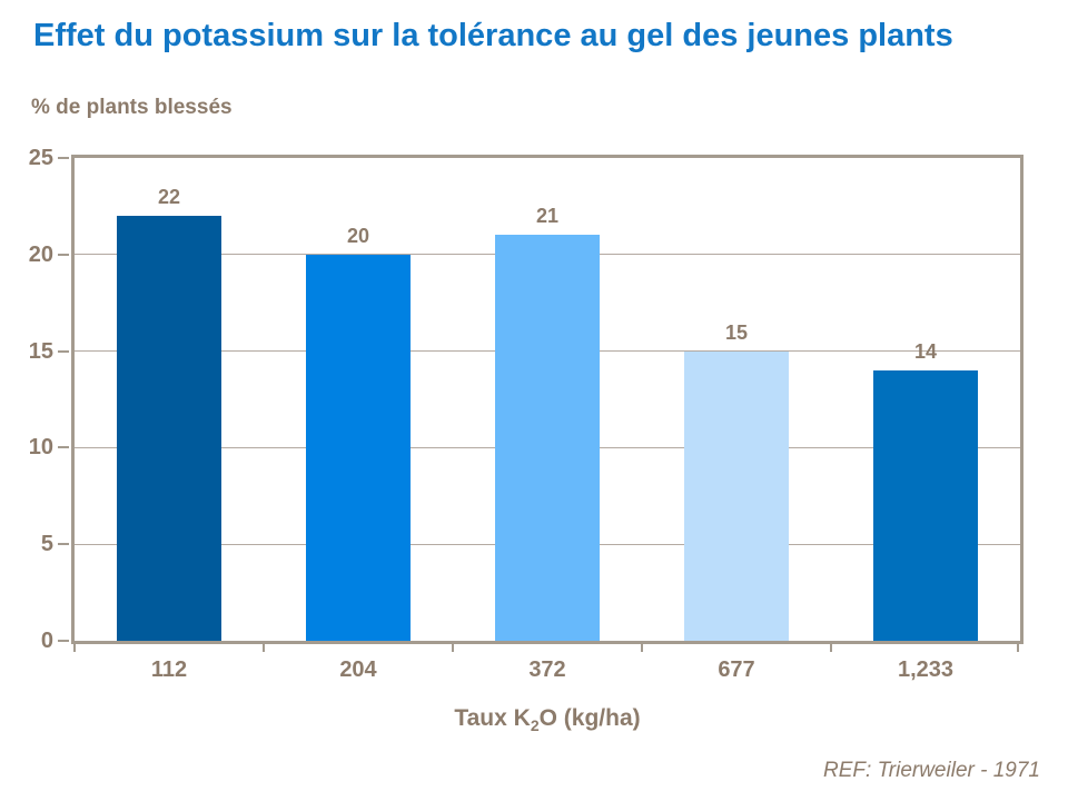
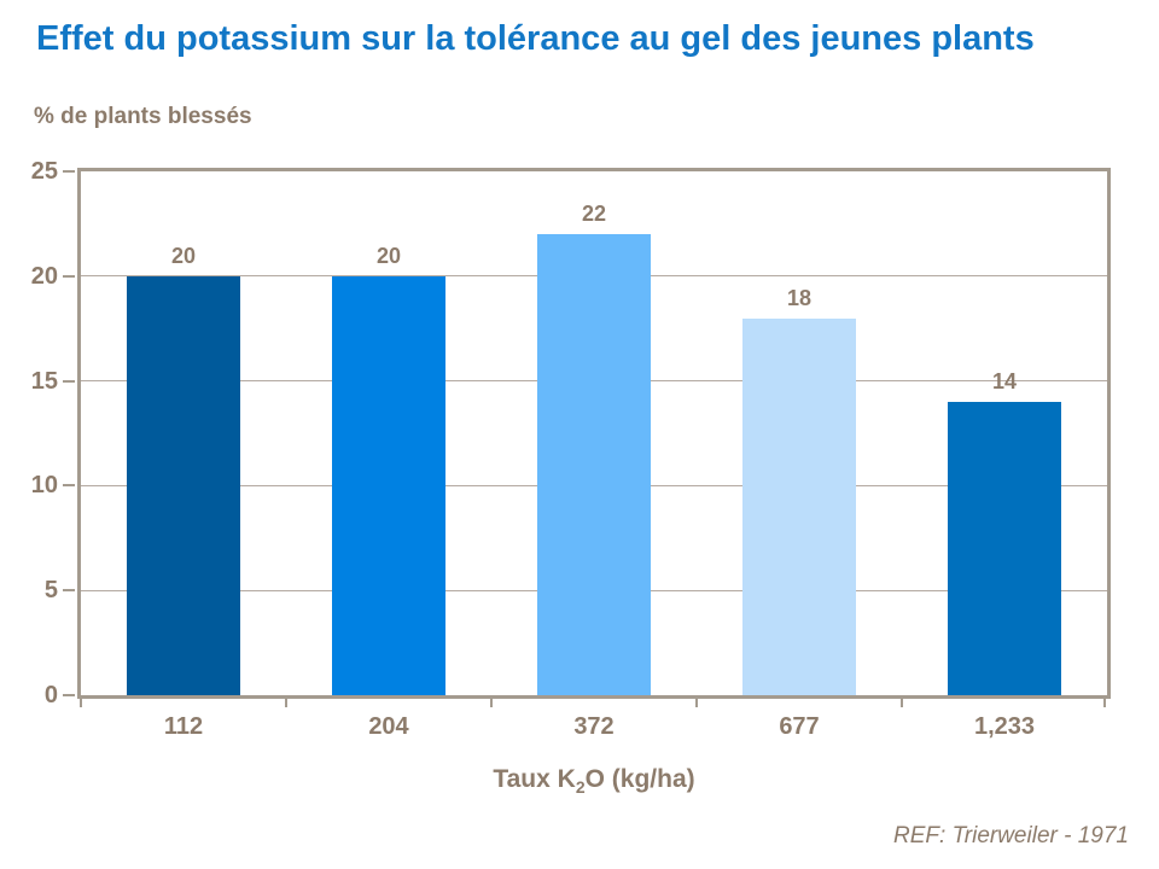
112: 22 -> 20
372: 21 -> 22
677: 15 -> 18
